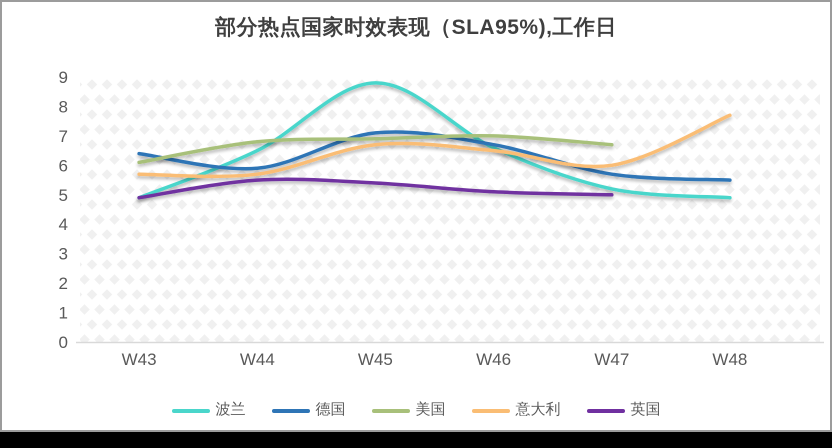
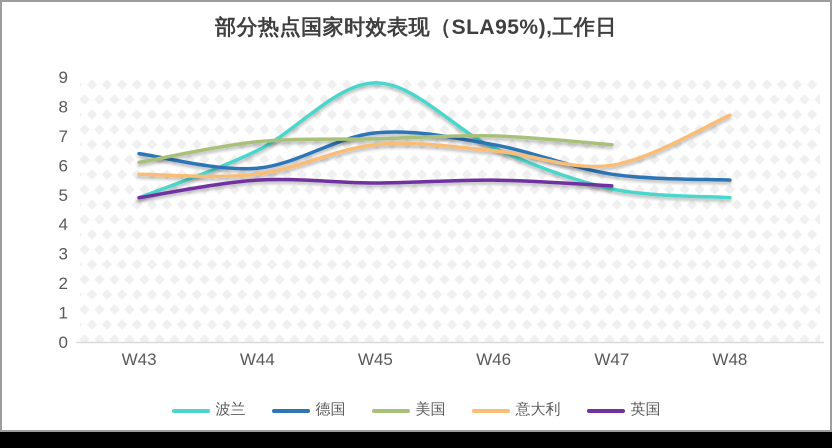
英国/W46: 5.1 -> 5.5
英国/W47: 5.0 -> 5.3
